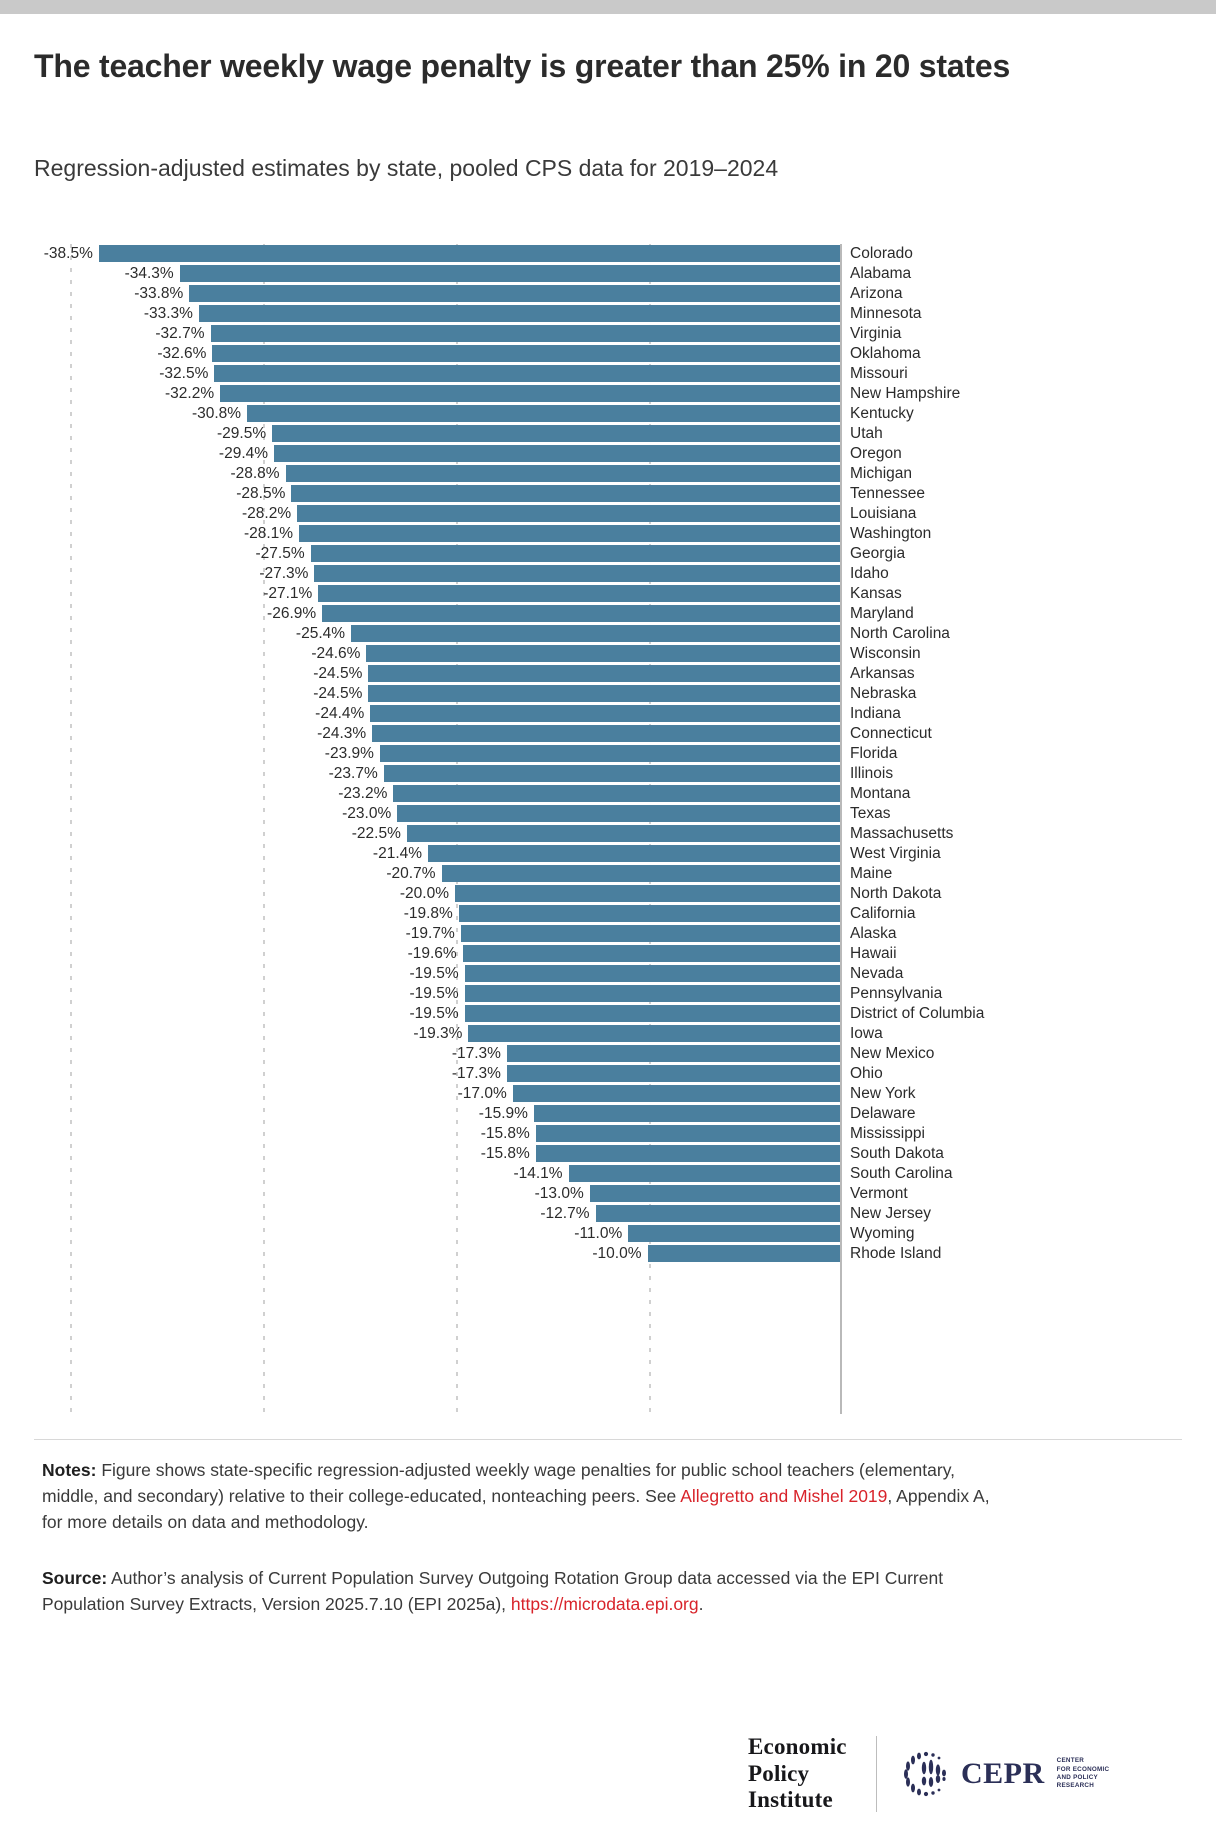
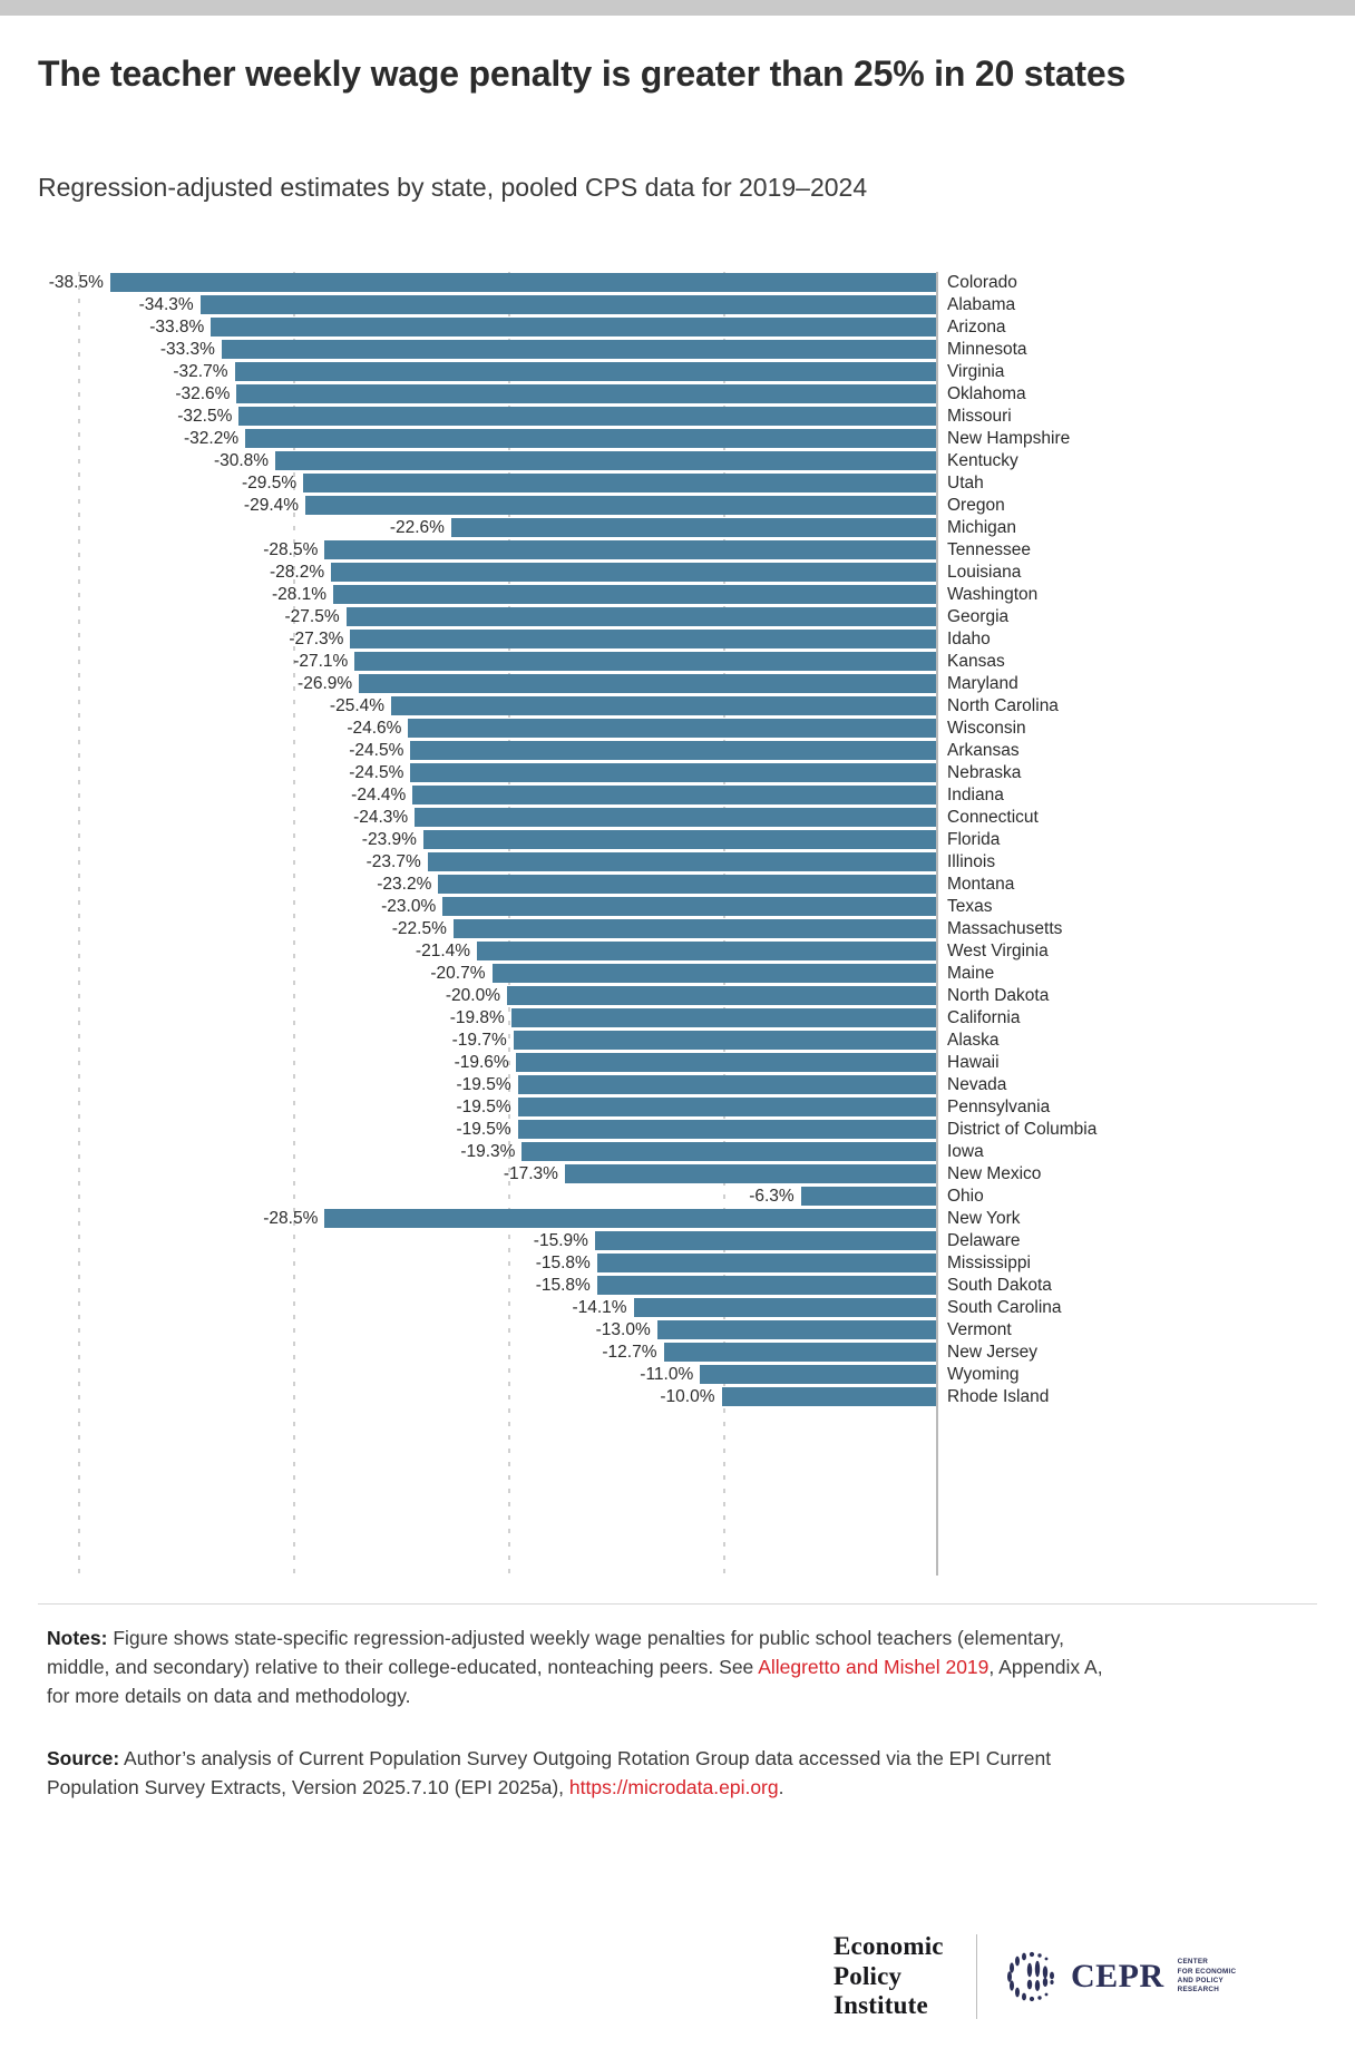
Michigan: -28.8% -> -22.6%
Ohio: -17.3% -> -6.3%
New York: -17.0% -> -28.5%
